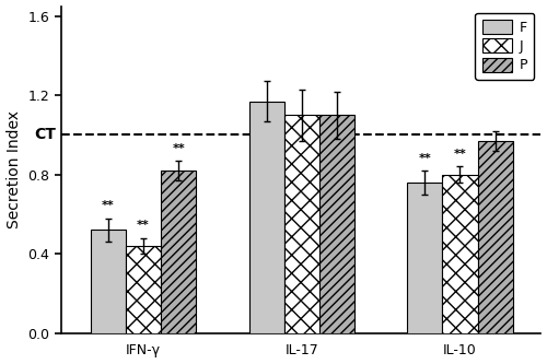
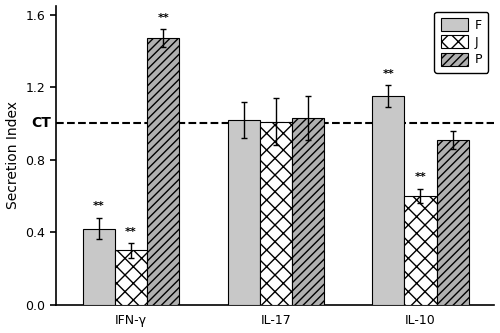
F/IFN-γ: 0.52 -> 0.42
J/IFN-γ: 0.44 -> 0.30
P/IFN-γ: 0.82 -> 1.47
F/IL-17: 1.17 -> 1.02
J/IL-17: 1.10 -> 1.01
P/IL-17: 1.10 -> 1.03
F/IL-10: 0.76 -> 1.15
J/IL-10: 0.80 -> 0.60
P/IL-10: 0.97 -> 0.91
